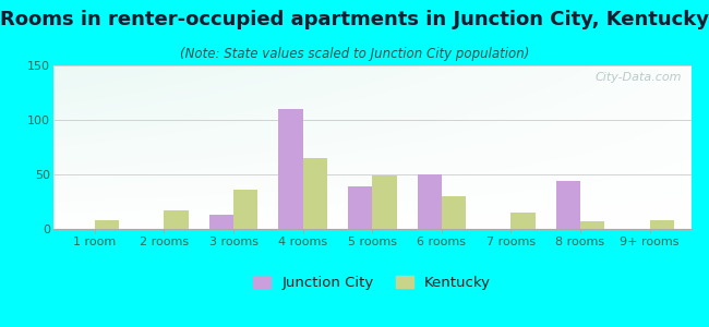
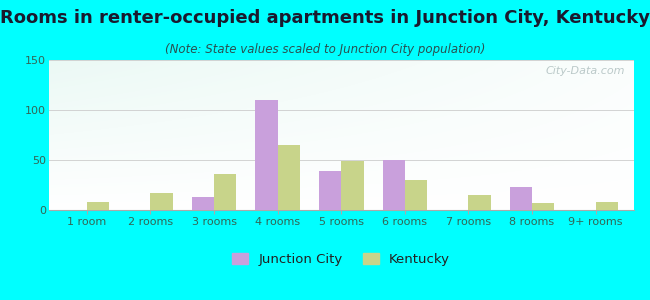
Junction City/8 rooms: 44 -> 23
